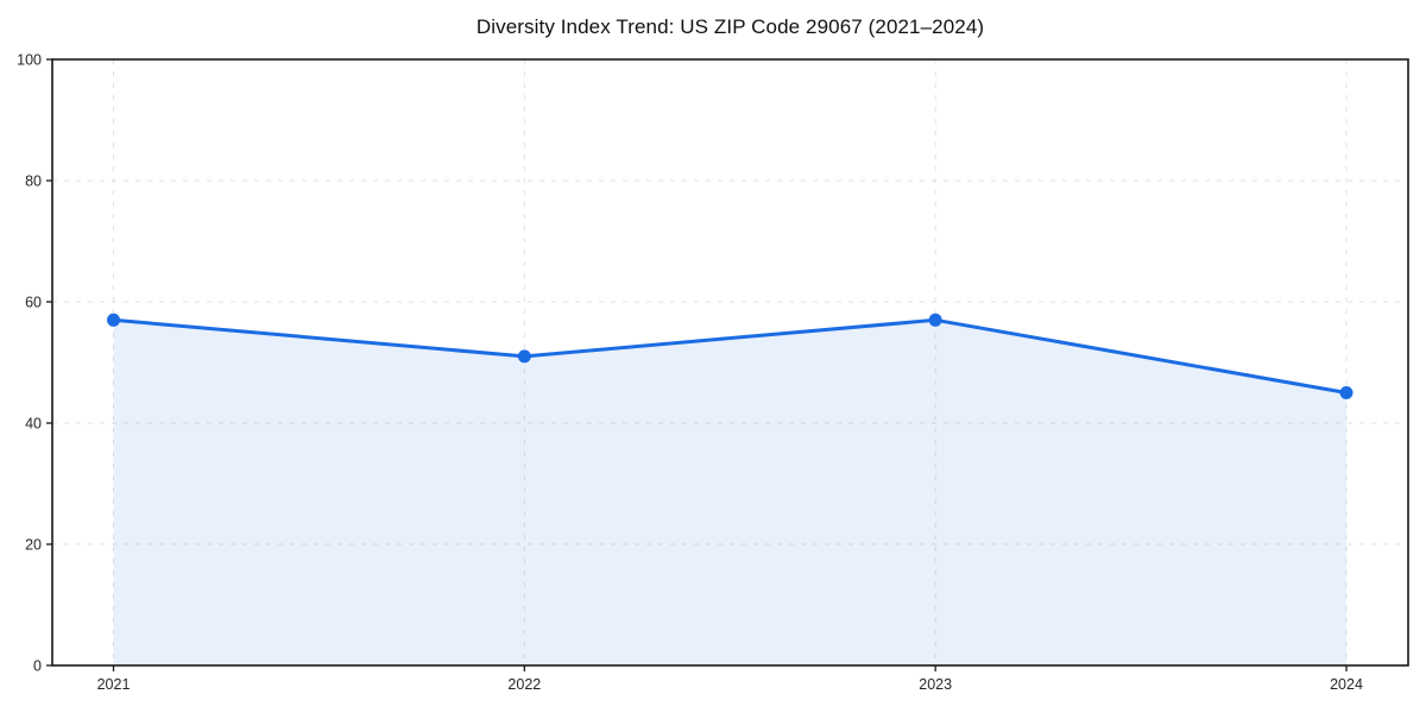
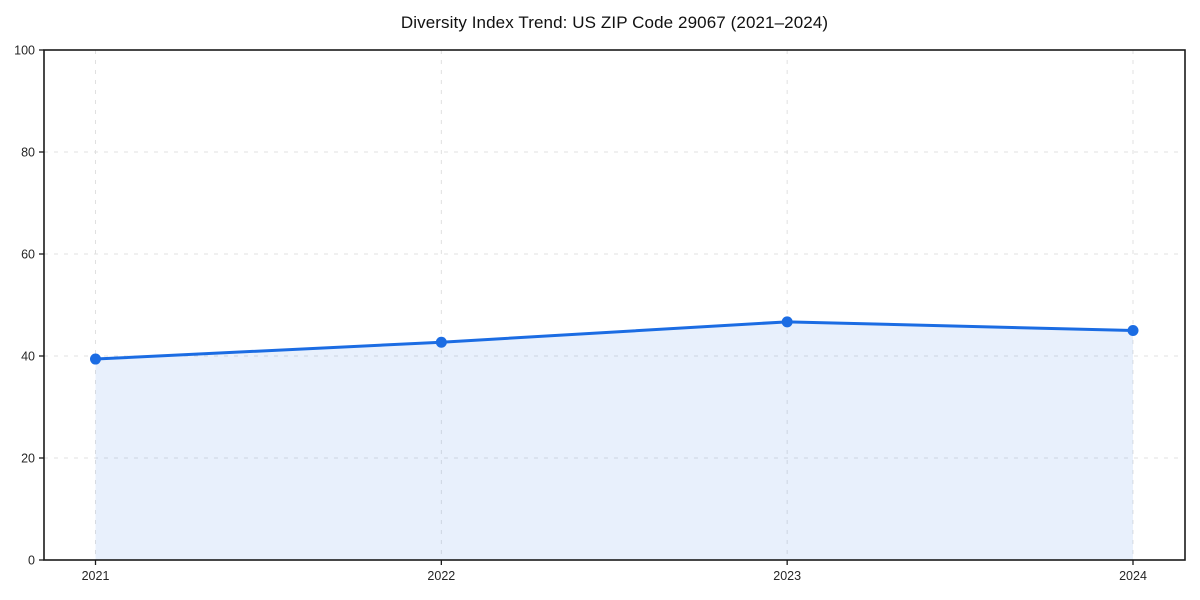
2021: 57 -> 39
2022: 51 -> 43
2023: 57 -> 47
